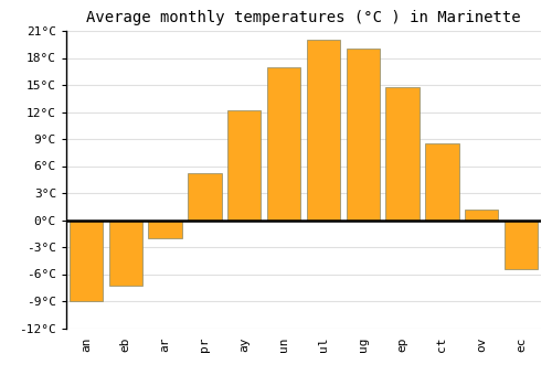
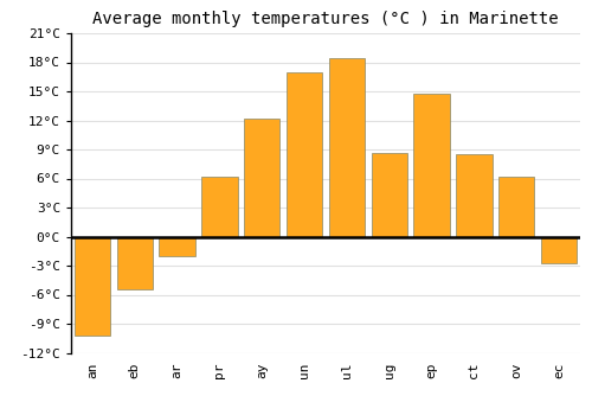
an: -9.0°C -> -10.2°C
eb: -7.3°C -> -5.4°C
pr: 5.2°C -> 6.2°C
ul: 20.0°C -> 18.4°C
ug: 19.0°C -> 8.6°C
ov: 1.2°C -> 6.2°C
ec: -5.5°C -> -2.8°C
